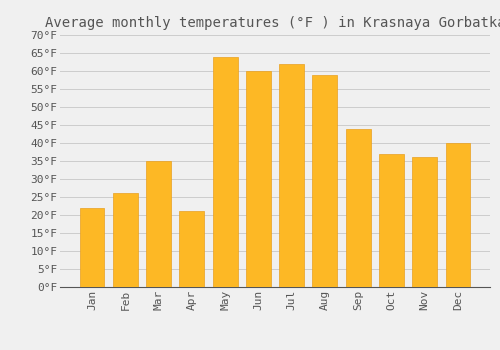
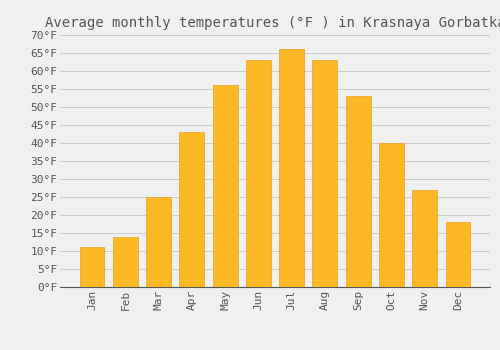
Jan: 22°F -> 11°F
Feb: 26°F -> 14°F
Mar: 35°F -> 25°F
Apr: 21°F -> 43°F
May: 64°F -> 56°F
Jun: 60°F -> 63°F
Jul: 62°F -> 66°F
Aug: 59°F -> 63°F
Sep: 44°F -> 53°F
Oct: 37°F -> 40°F
Nov: 36°F -> 27°F
Dec: 40°F -> 18°F
